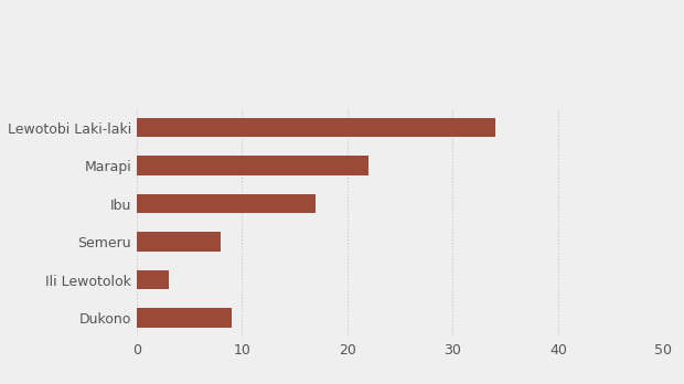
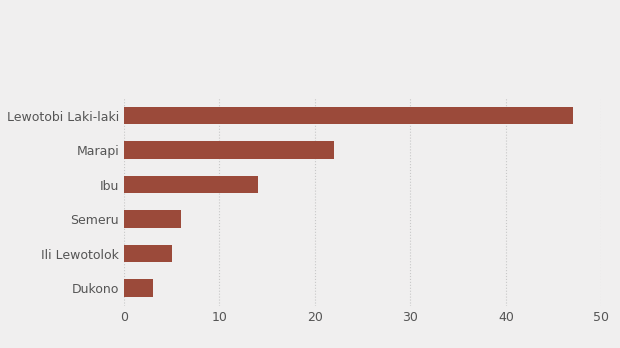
Lewotobi Laki-laki: 34 -> 47
Ibu: 17 -> 14
Semeru: 8 -> 6
Ili Lewotolok: 3 -> 5
Dukono: 9 -> 3
